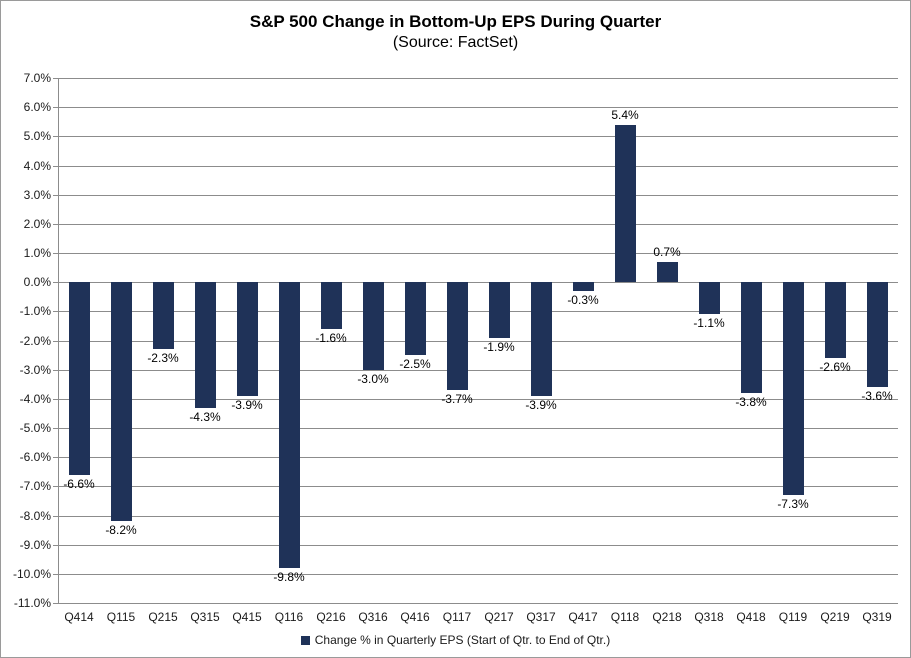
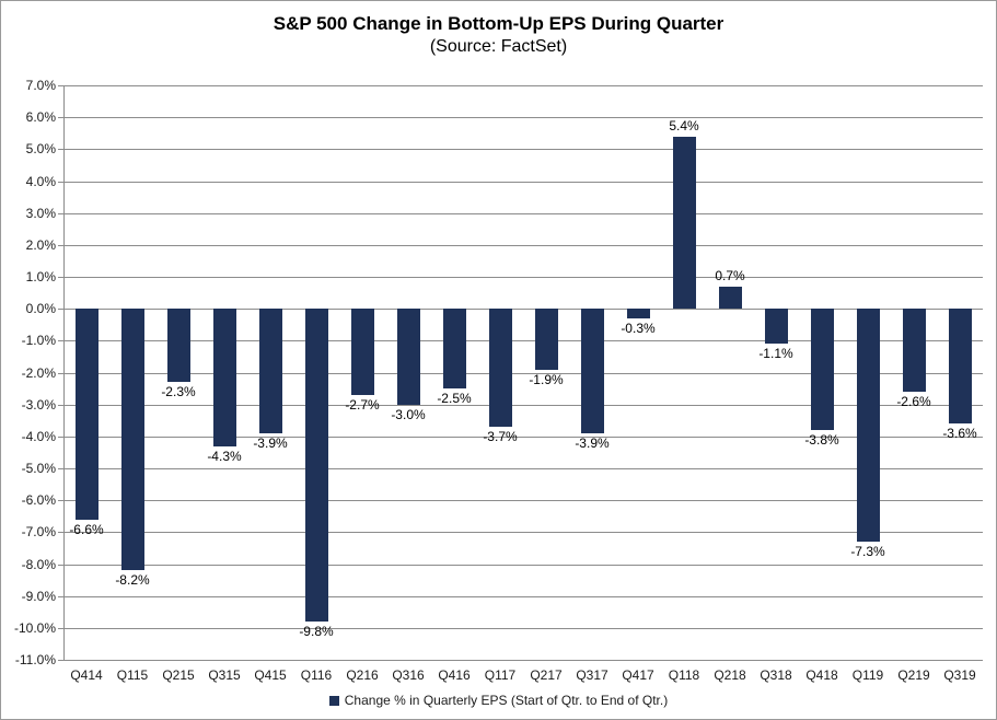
Q216: -1.6% -> -2.7%
